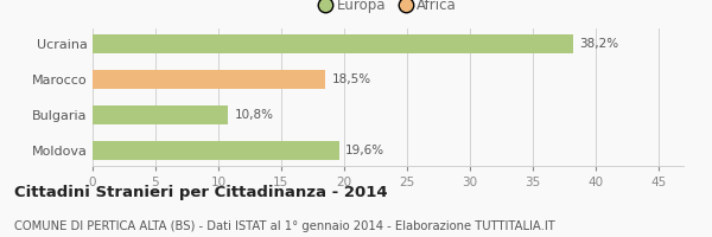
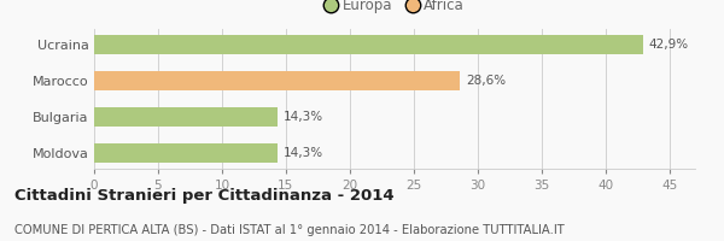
Ucraina: 38,2% -> 42,9%
Marocco: 18,5% -> 28,6%
Bulgaria: 10,8% -> 14,3%
Moldova: 19,6% -> 14,3%
